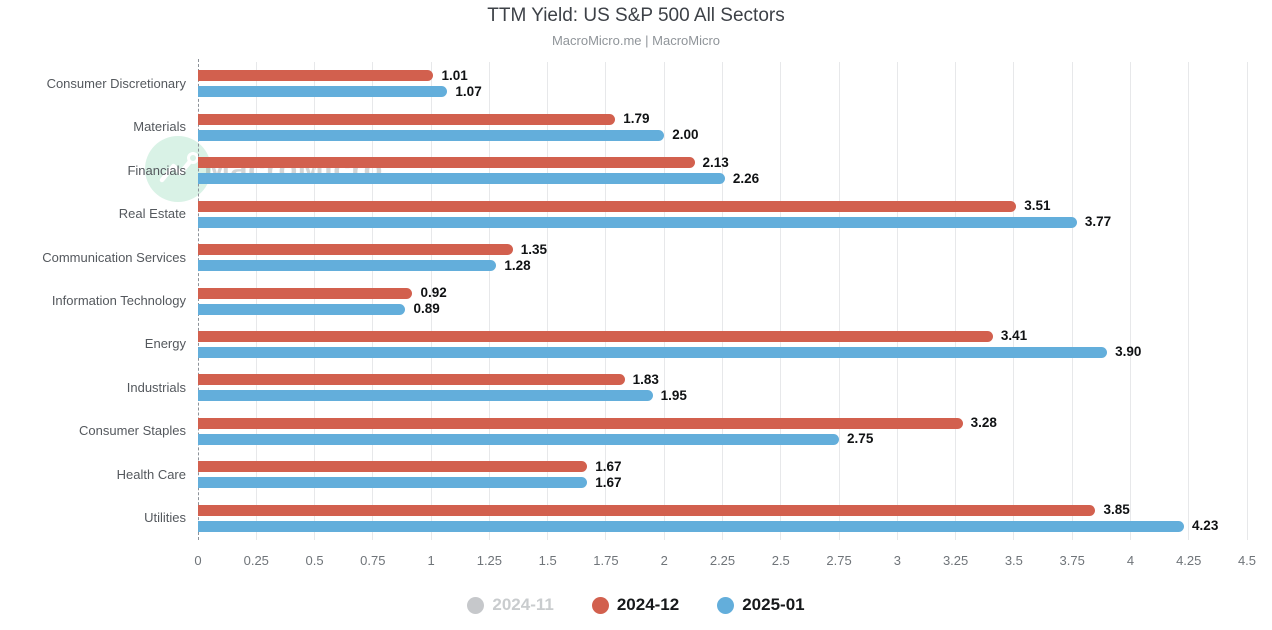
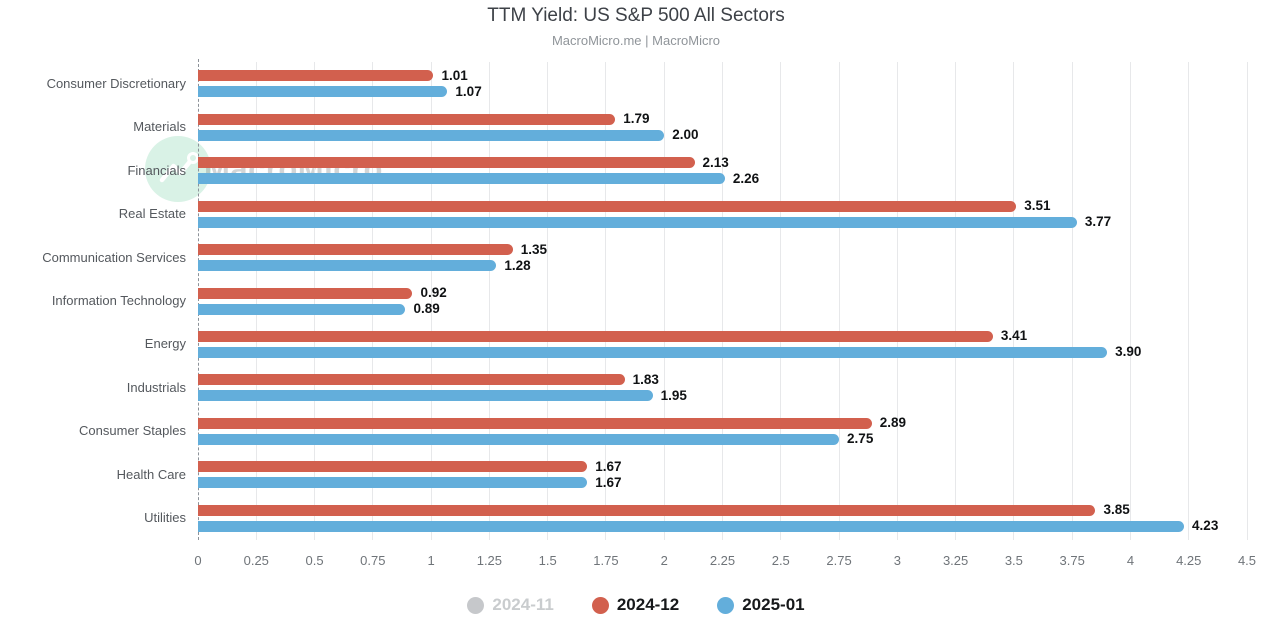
2024-12/Consumer Staples: 3.28 -> 2.89
